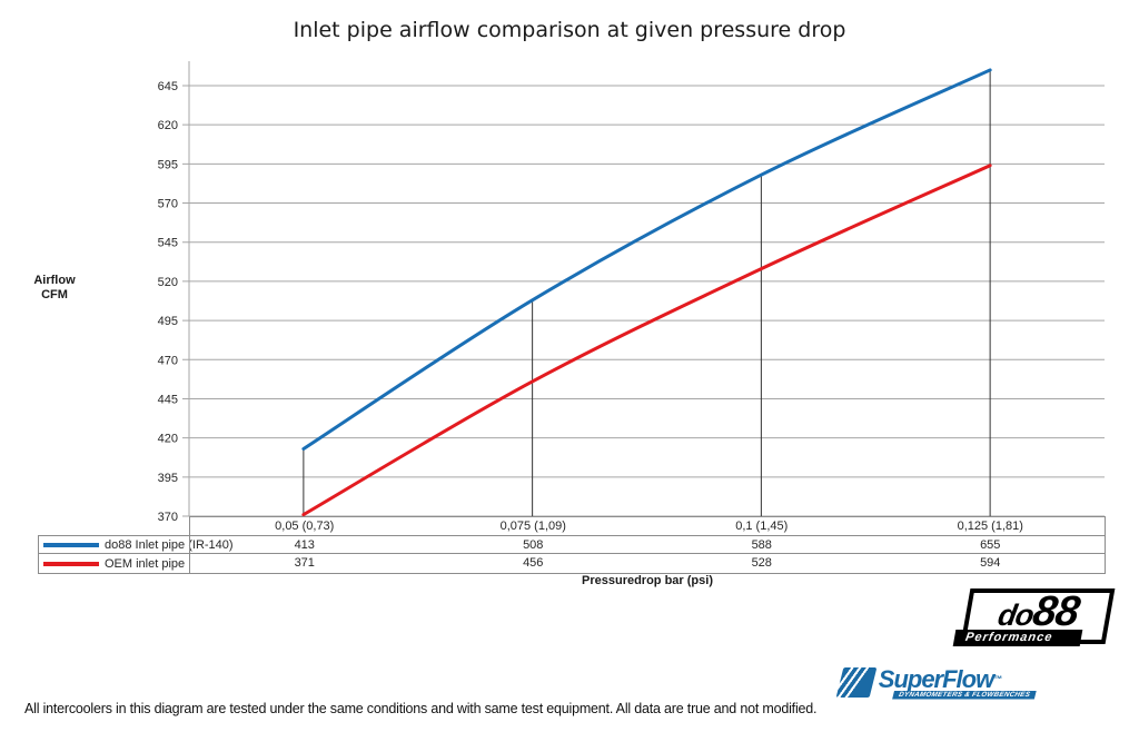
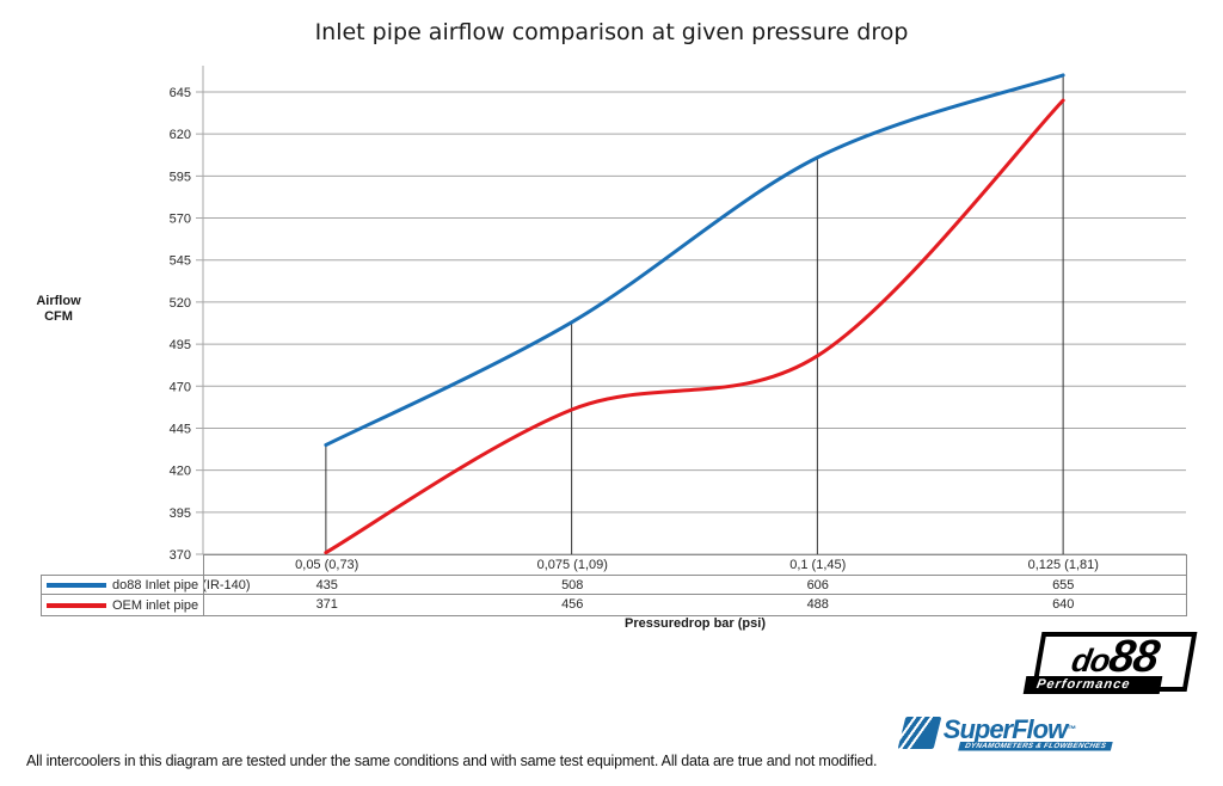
do88 Inlet pipe (IR-140)/0,05 (0,73): 413 -> 435
do88 Inlet pipe (IR-140)/0,1 (1,45): 588 -> 606
OEM inlet pipe/0,1 (1,45): 528 -> 488
OEM inlet pipe/0,125 (1,81): 594 -> 640
